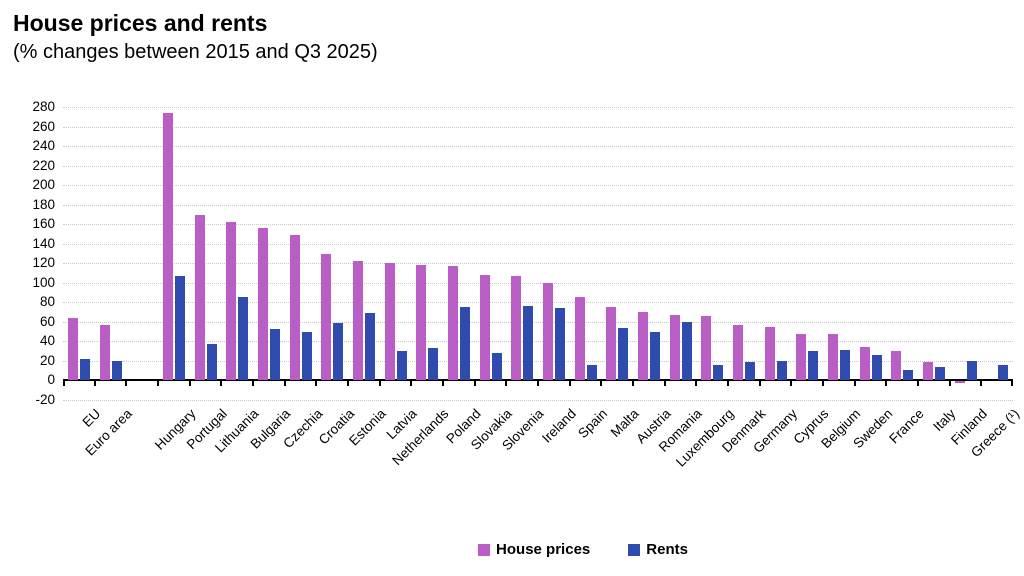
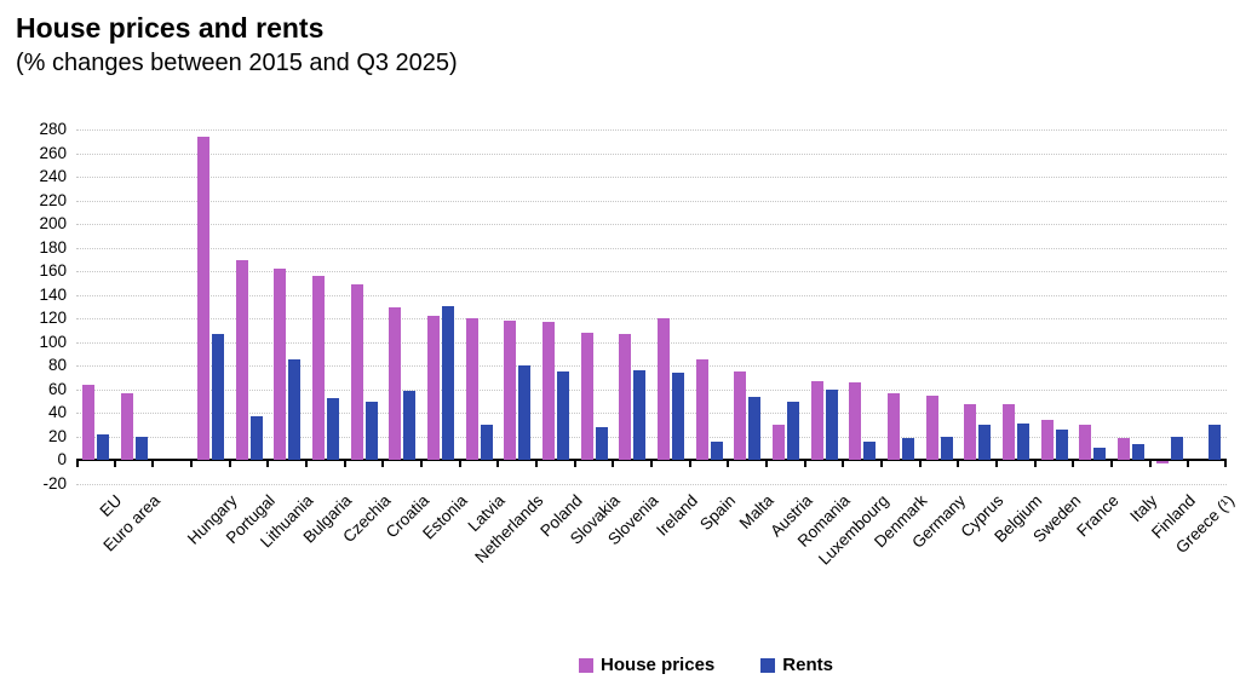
Rents/Estonia: 70 -> 130
Rents/Netherlands: 30 -> 80
House prices/Ireland: 100 -> 120
House prices/Austria: 70 -> 30
Rents/Greece (¹): 20 -> 30
